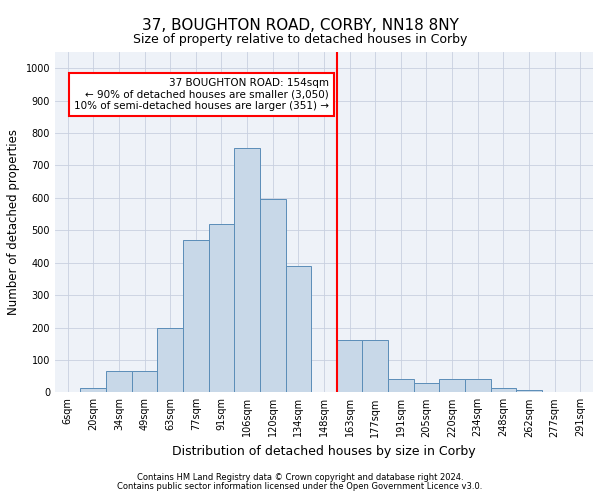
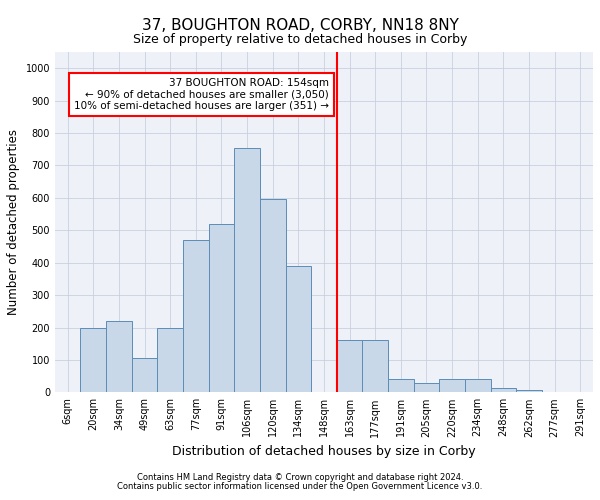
20sqm: 13 -> 200
34sqm: 65 -> 220
49sqm: 65 -> 105
